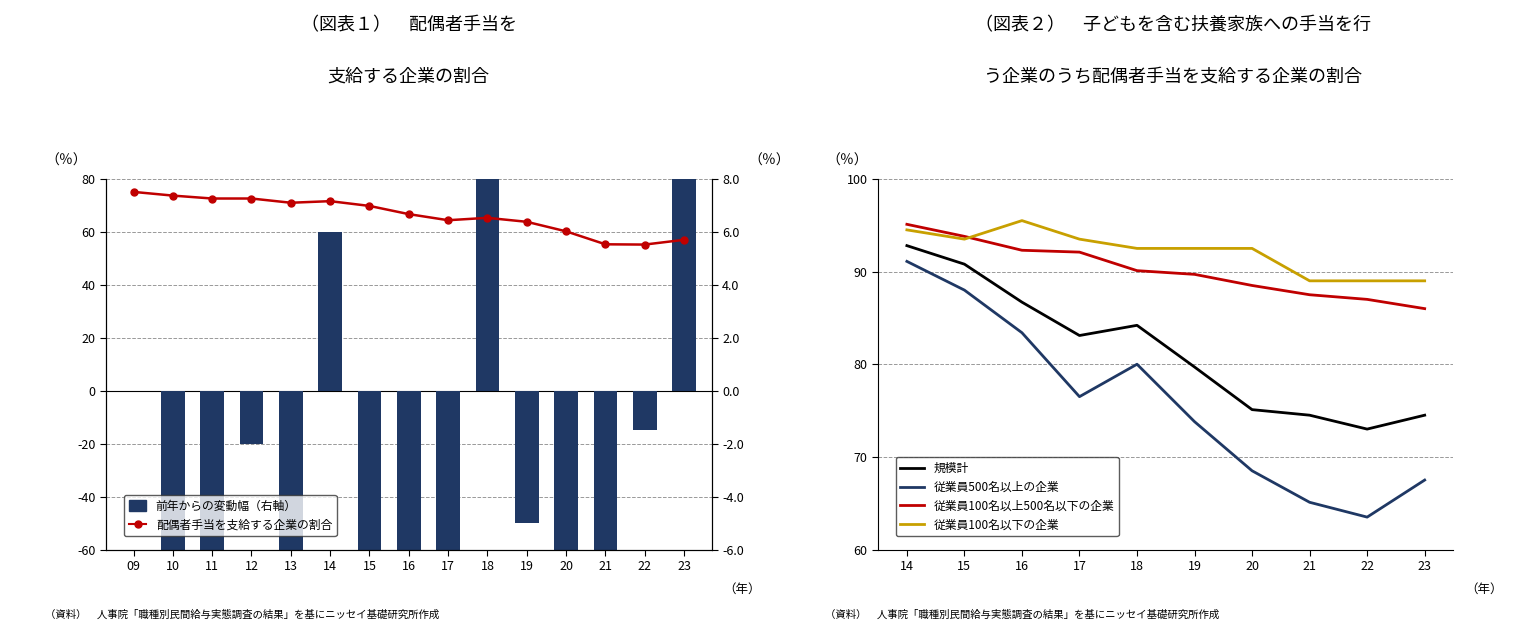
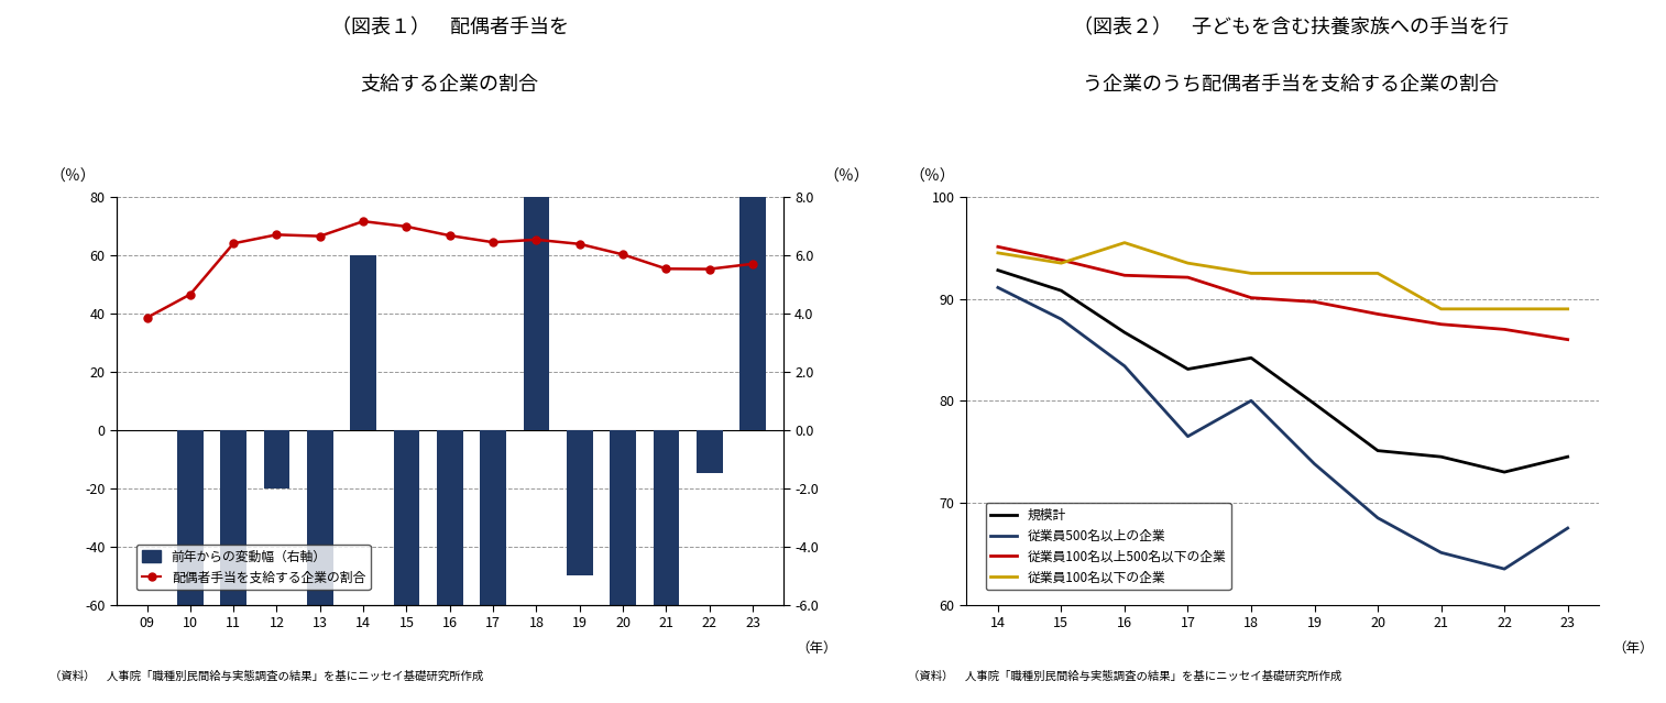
配偶者手当を支給する企業の割合/09: 75.1 -> 38.5
配偶者手当を支給する企業の割合/10: 73.7 -> 46.5
配偶者手当を支給する企業の割合/11: 72.6 -> 64.0
配偶者手当を支給する企業の割合/12: 72.6 -> 67.0
配偶者手当を支給する企業の割合/13: 71.0 -> 66.5
